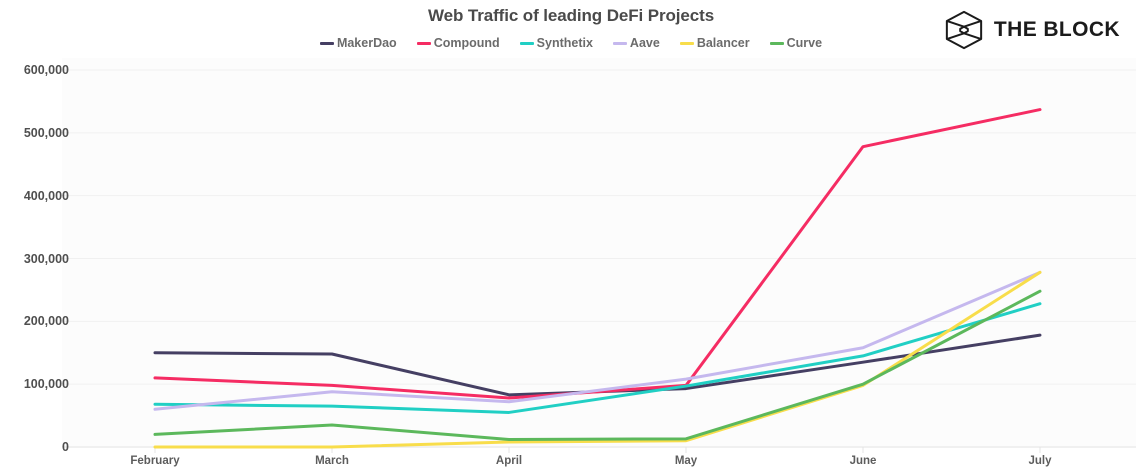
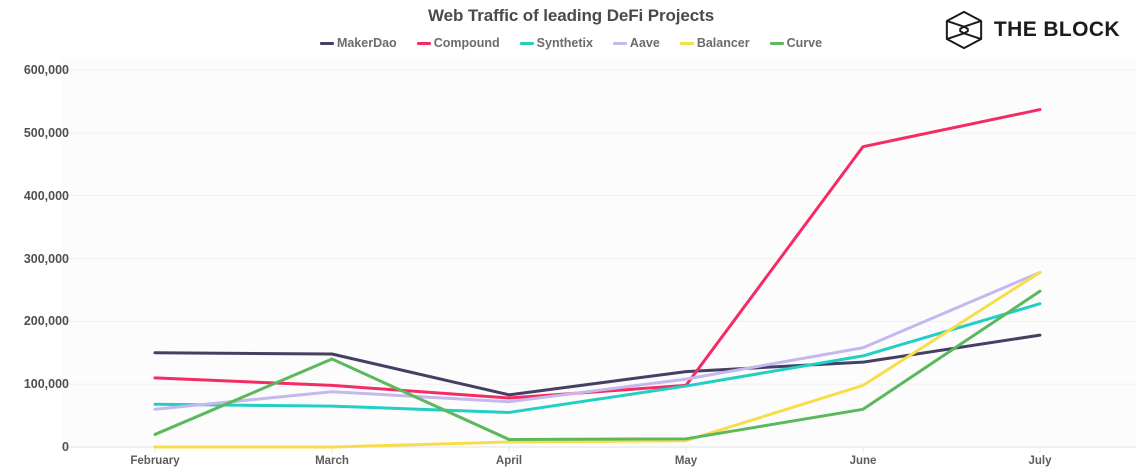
Curve/March: 40000 -> 140000
MakerDao/May: 90000 -> 120000
Curve/June: 100000 -> 60000
